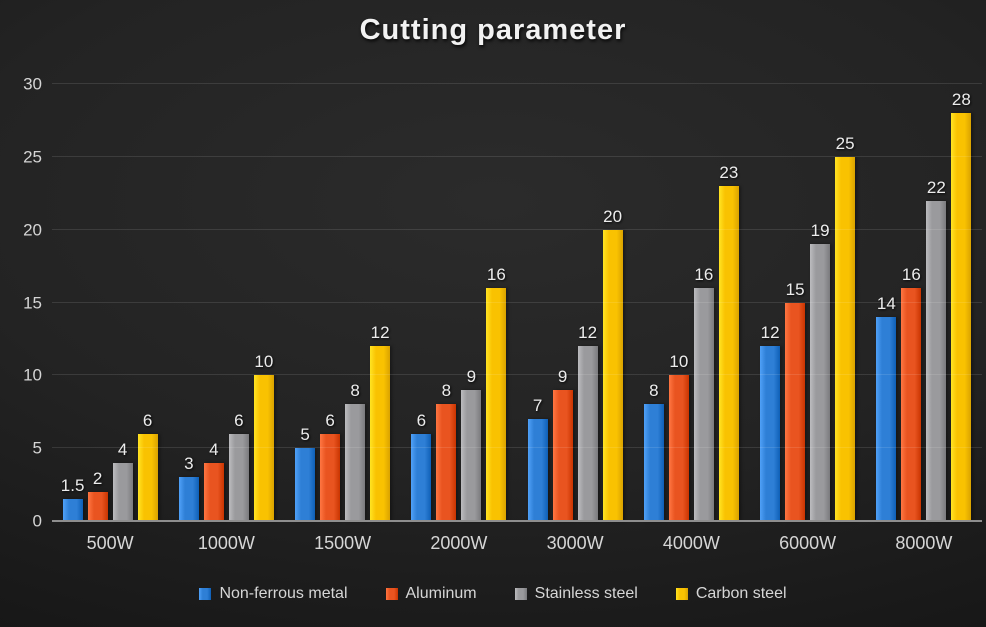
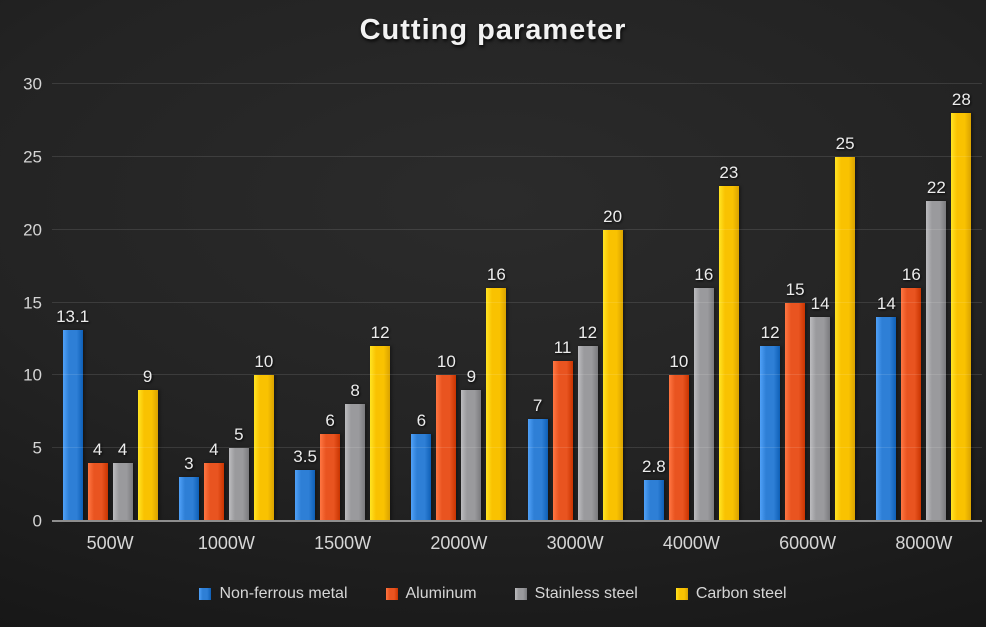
Non-ferrous metal/500W: 1.5 -> 13.1
Aluminum/500W: 2 -> 4
Carbon steel/500W: 6 -> 9
Stainless steel/1000W: 6 -> 5
Non-ferrous metal/1500W: 5 -> 3.5
Aluminum/2000W: 8 -> 10
Aluminum/3000W: 9 -> 11
Non-ferrous metal/4000W: 8 -> 2.8
Stainless steel/6000W: 19 -> 14
